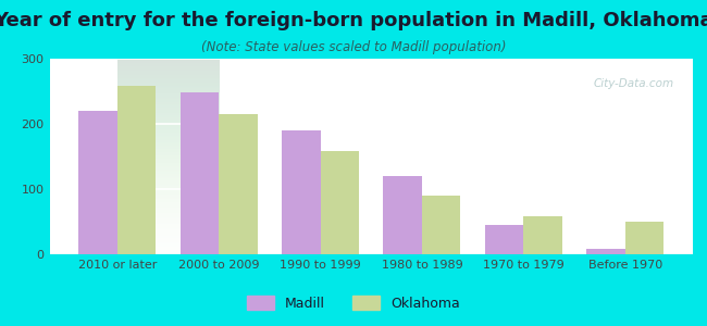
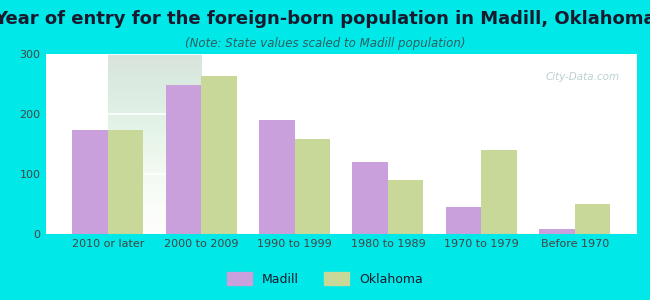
Madill/2010 or later: 220 -> 174
Oklahoma/2010 or later: 258 -> 174
Oklahoma/2000 to 2009: 215 -> 264
Oklahoma/1970 to 1979: 58 -> 140
